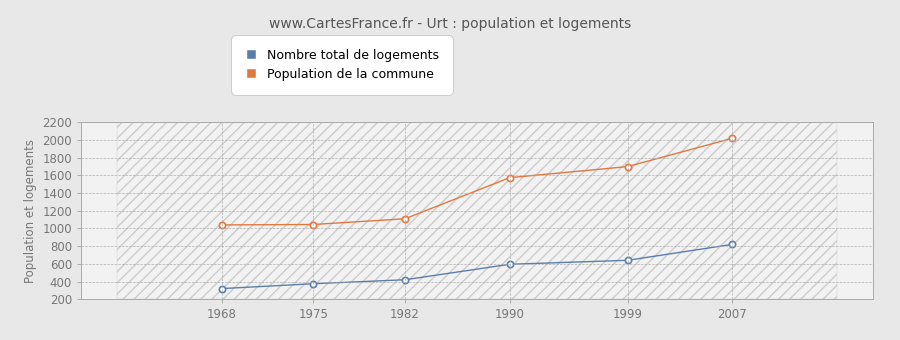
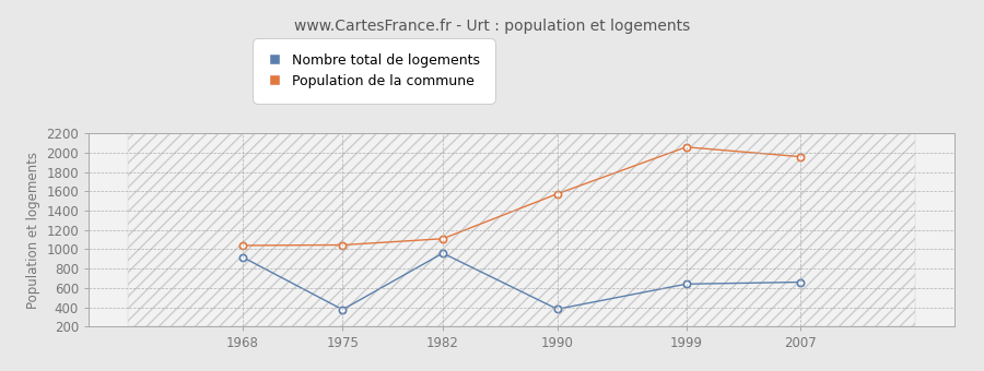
Nombre total de logements/1968: 320 -> 920
Nombre total de logements/1982: 420 -> 960
Nombre total de logements/1990: 600 -> 380
Population de la commune/1999: 1700 -> 2060
Nombre total de logements/2007: 820 -> 660
Population de la commune/2007: 2020 -> 1960
